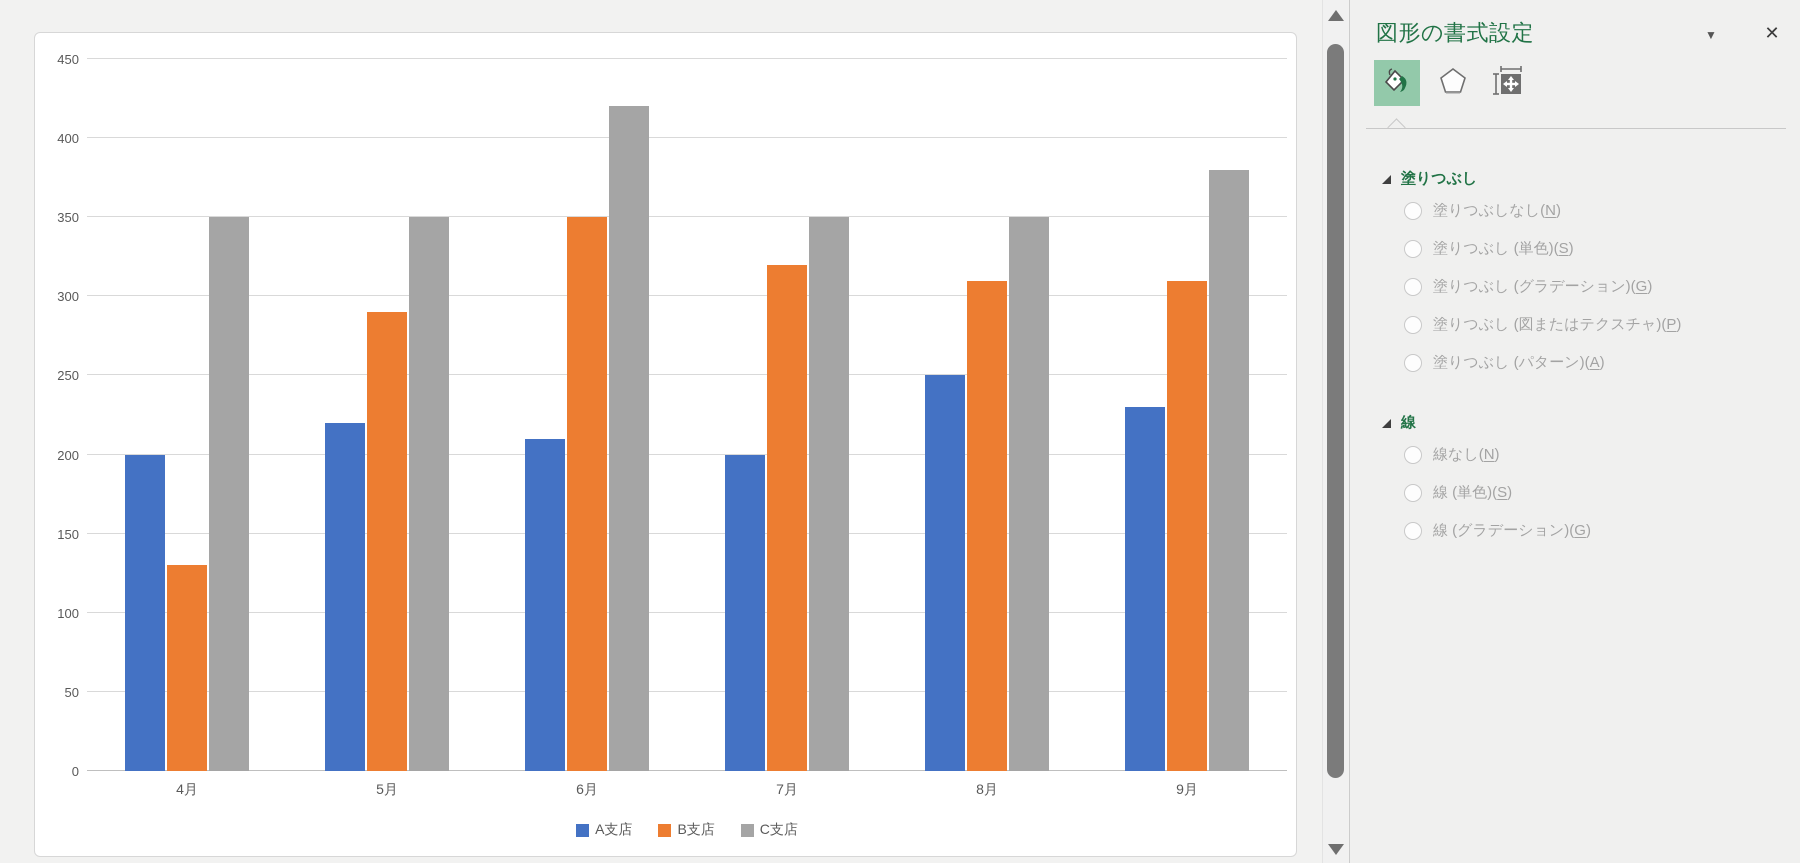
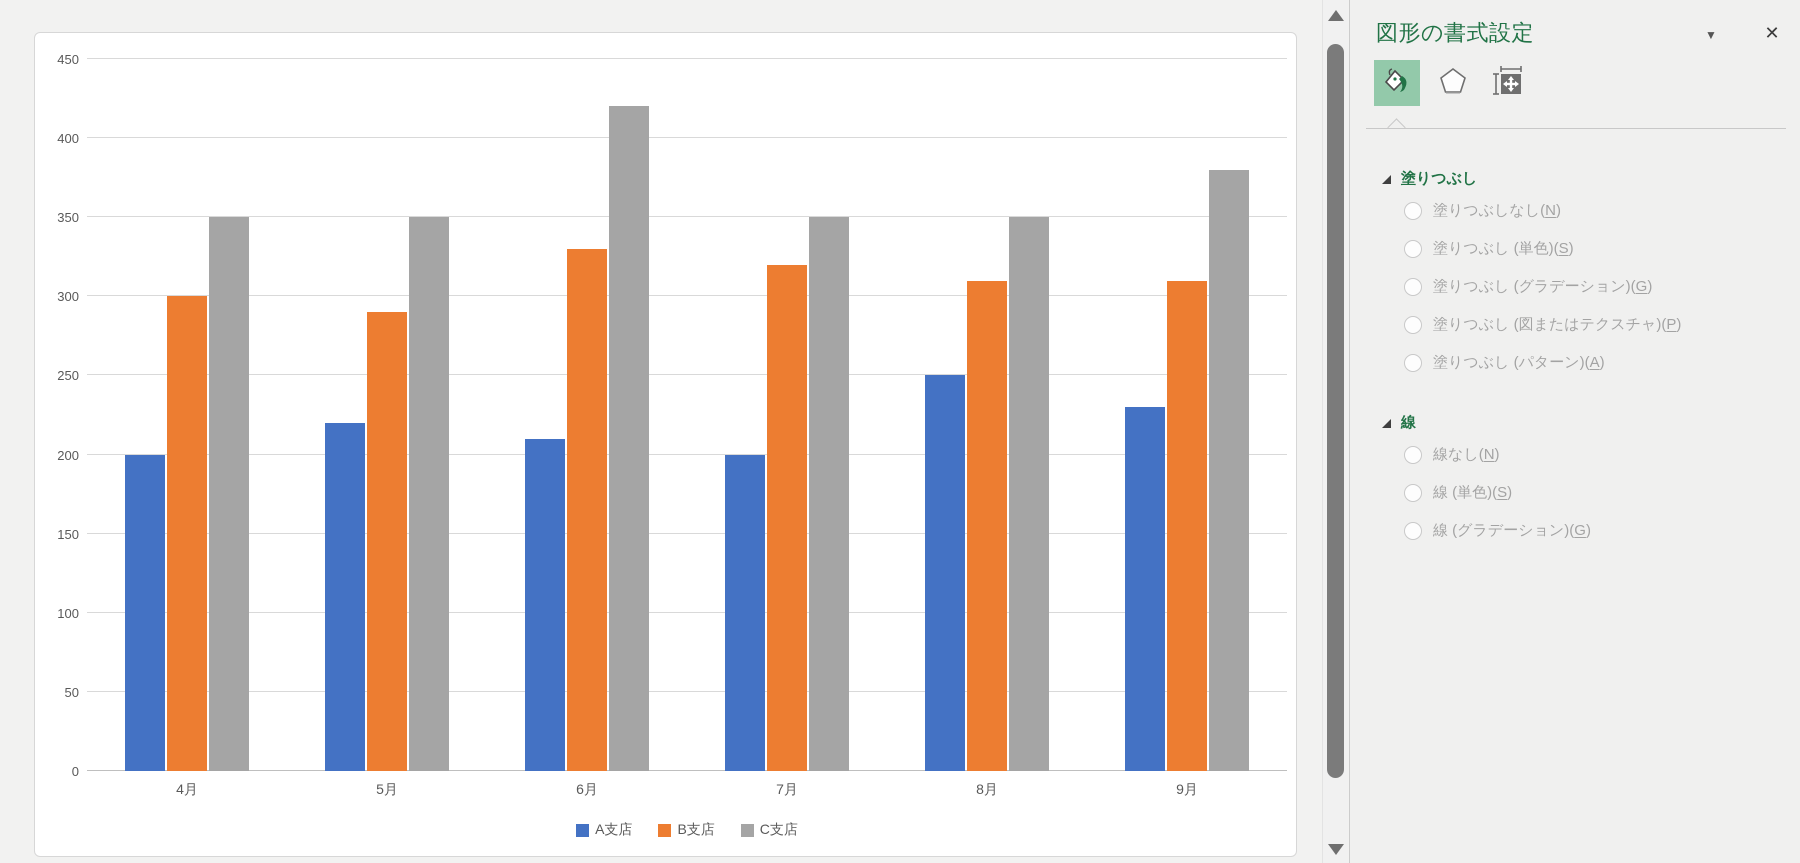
B支店/4月: 130 -> 300
B支店/6月: 350 -> 330
